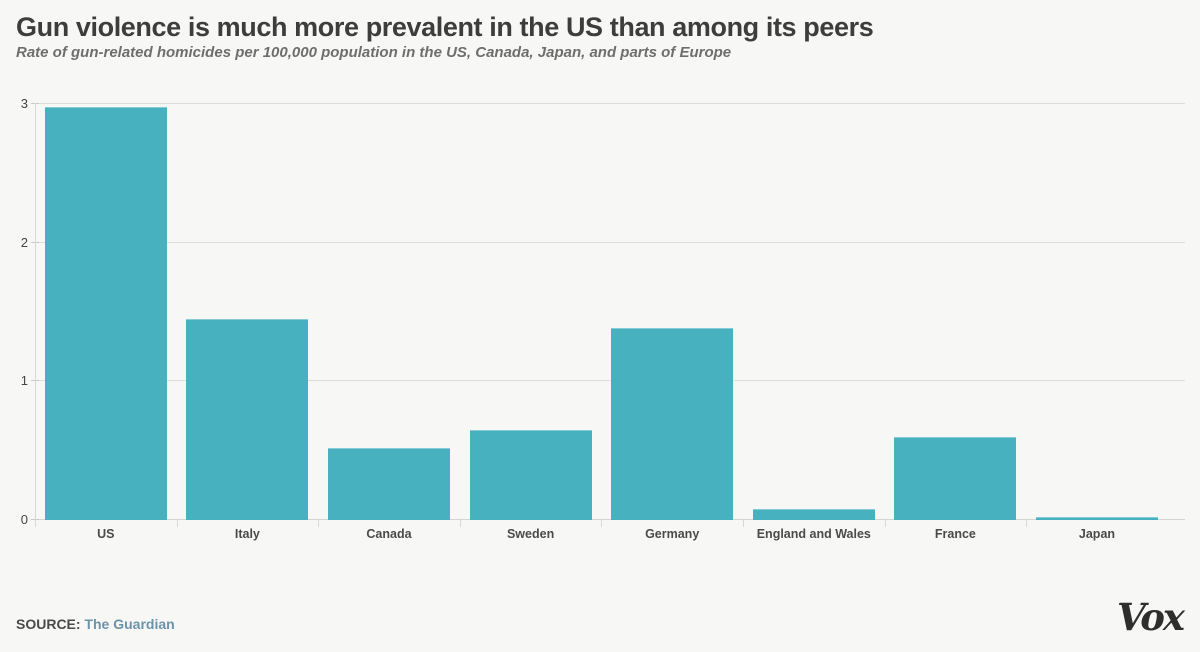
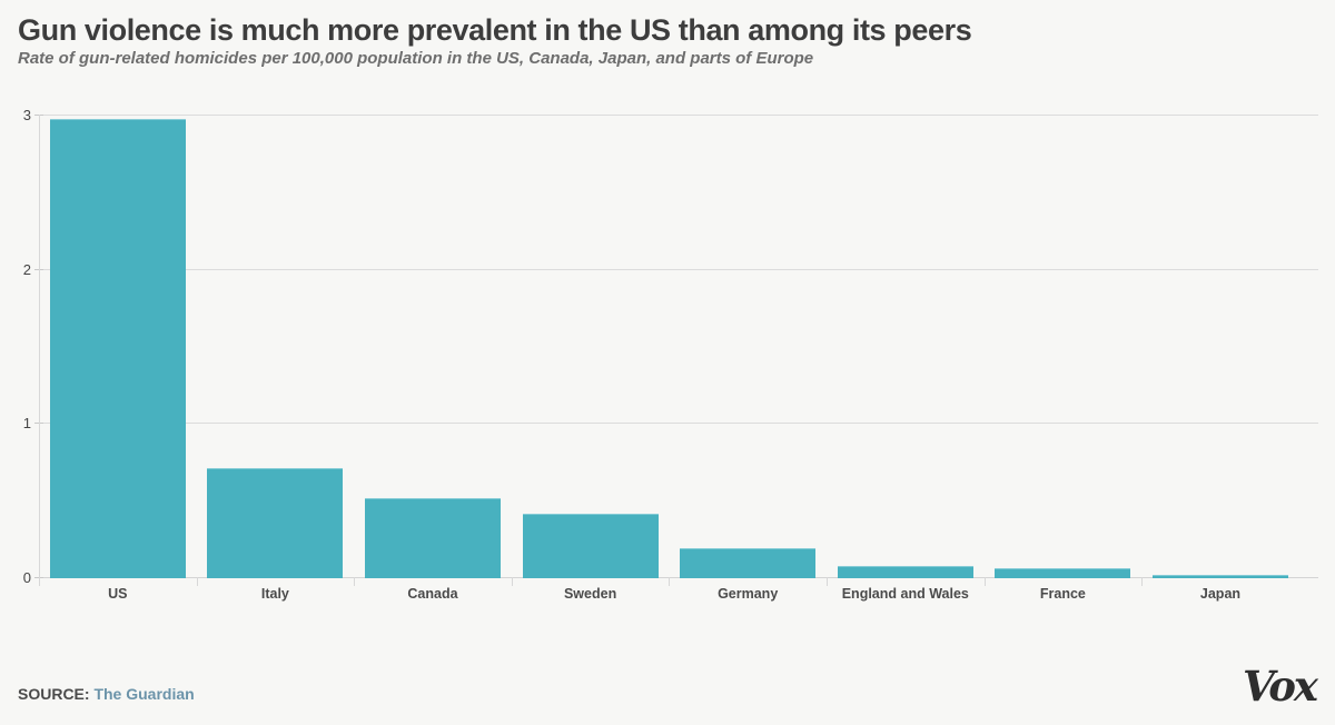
Italy: 1.44 -> 0.71
Sweden: 0.64 -> 0.41
Germany: 1.38 -> 0.19
France: 0.59 -> 0.06
